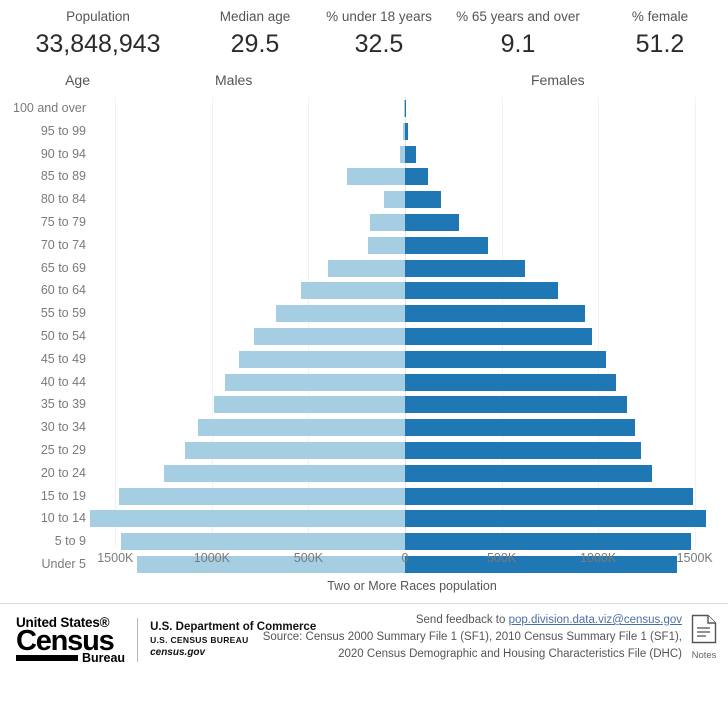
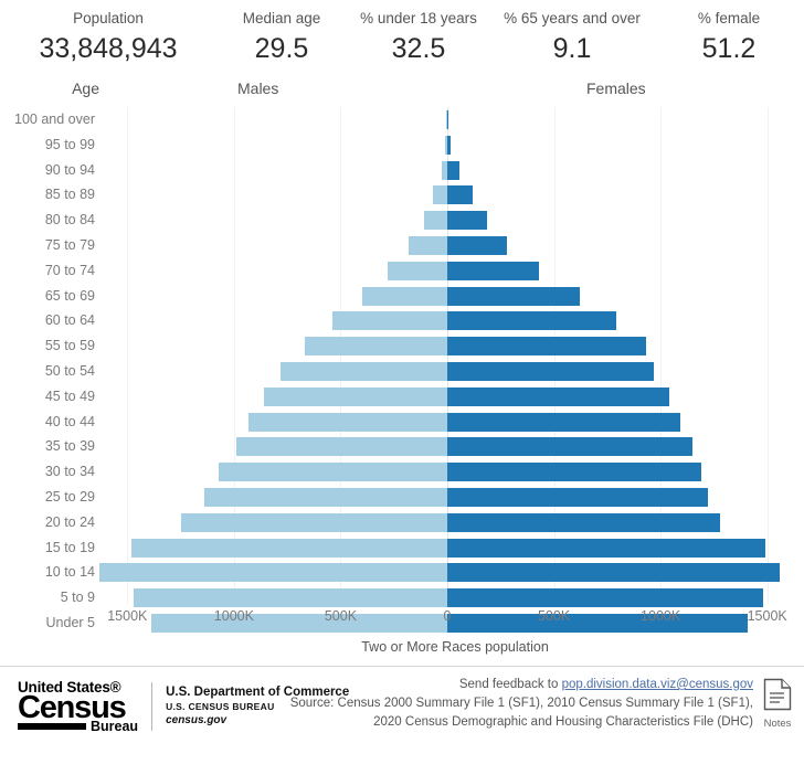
Males/85 to 89: 300K -> 60K
Males/70 to 74: 190K -> 280K
